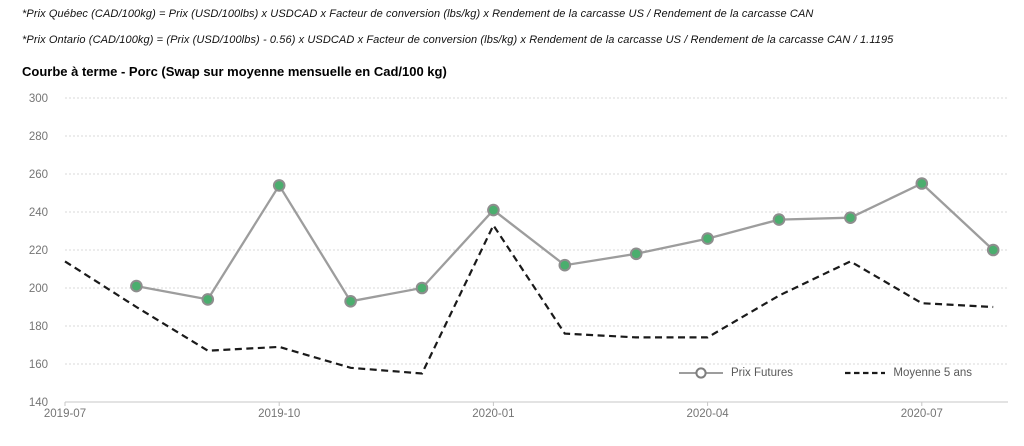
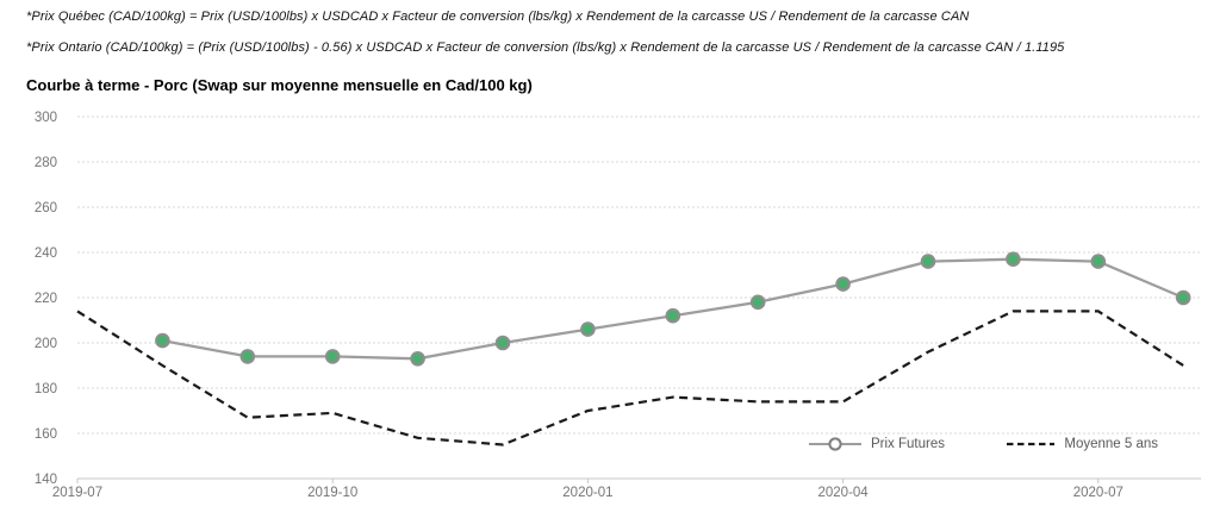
Prix Futures/2019-10: 254 -> 194
Prix Futures/2020-01: 241 -> 206
Moyenne 5 ans/2020-01: 233 -> 170
Prix Futures/2020-07: 255 -> 236
Moyenne 5 ans/2020-07: 192 -> 214
